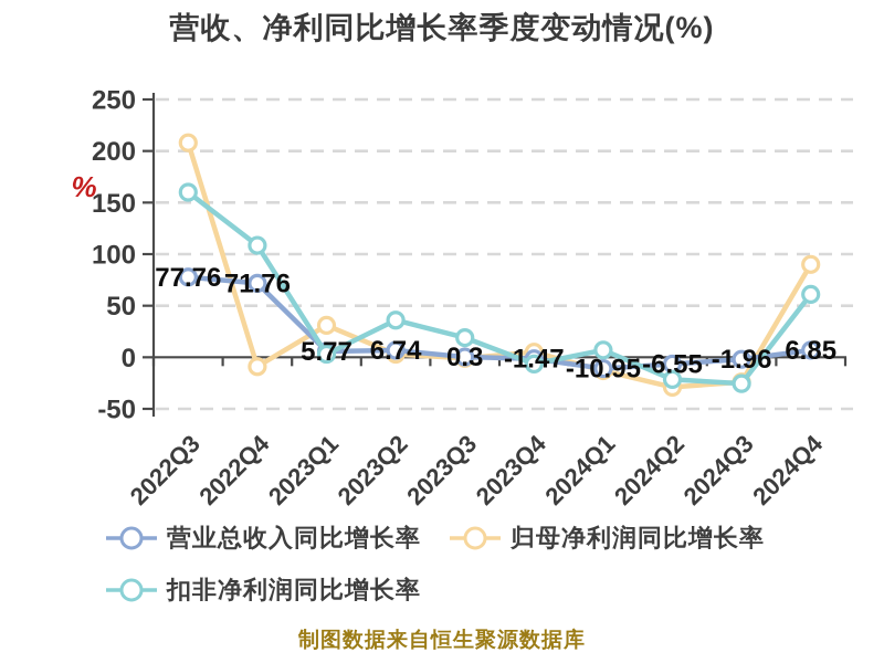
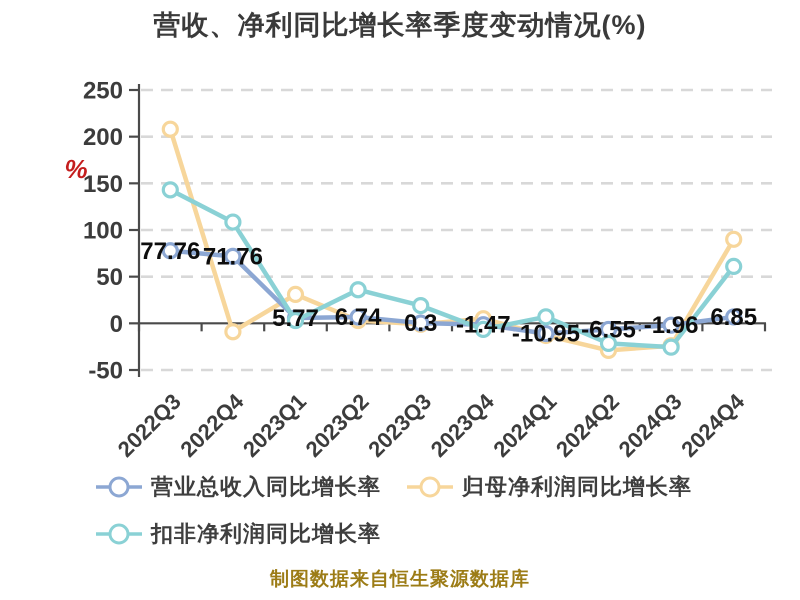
扣非净利润同比增长率/2022Q3: 160 -> 140
